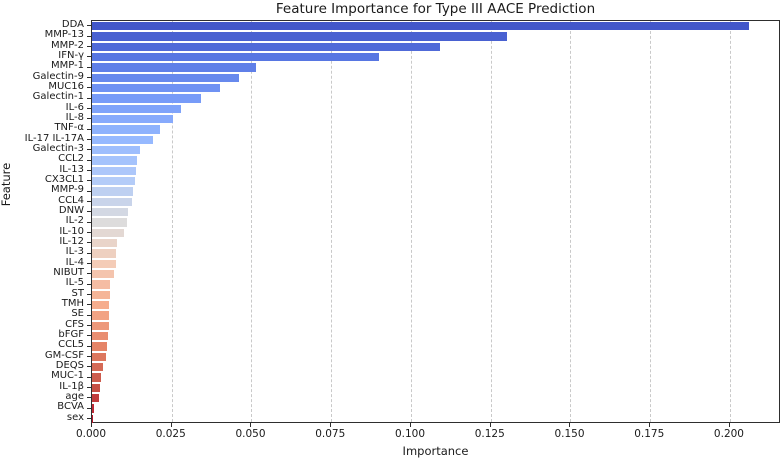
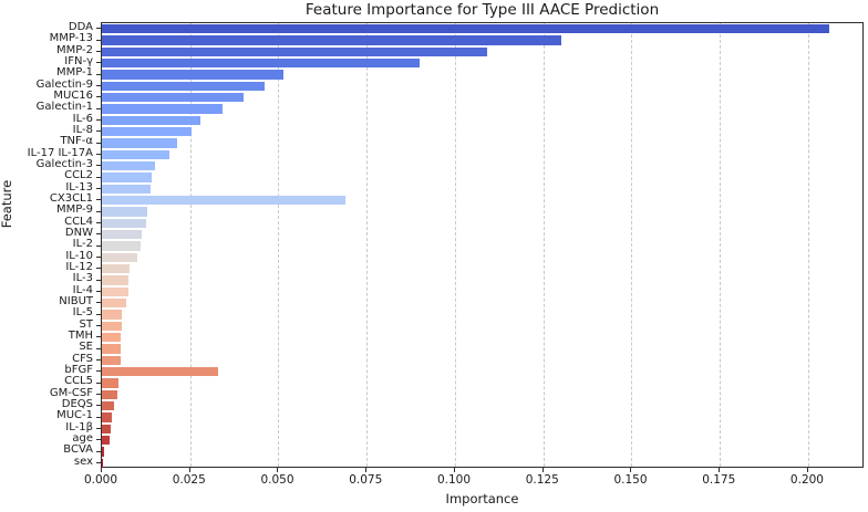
CX3CL1: 0.013 -> 0.069
bFGF: 0.005 -> 0.033
